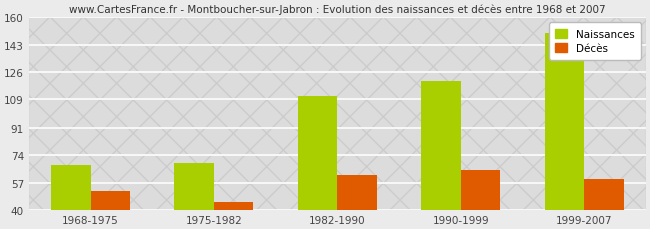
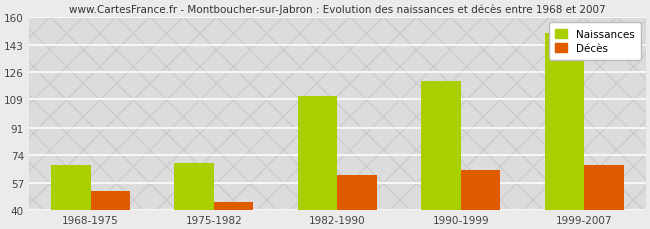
Décès/1999-2007: 59 -> 68
